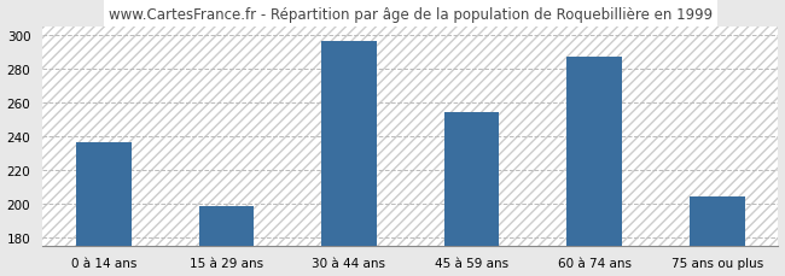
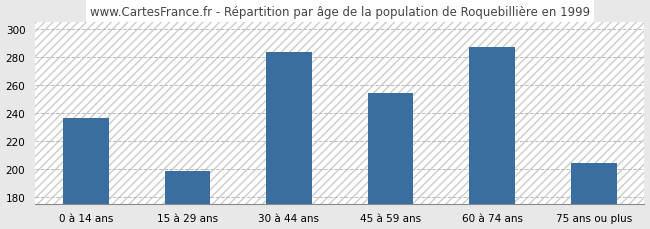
30 à 44 ans: 296 -> 283
